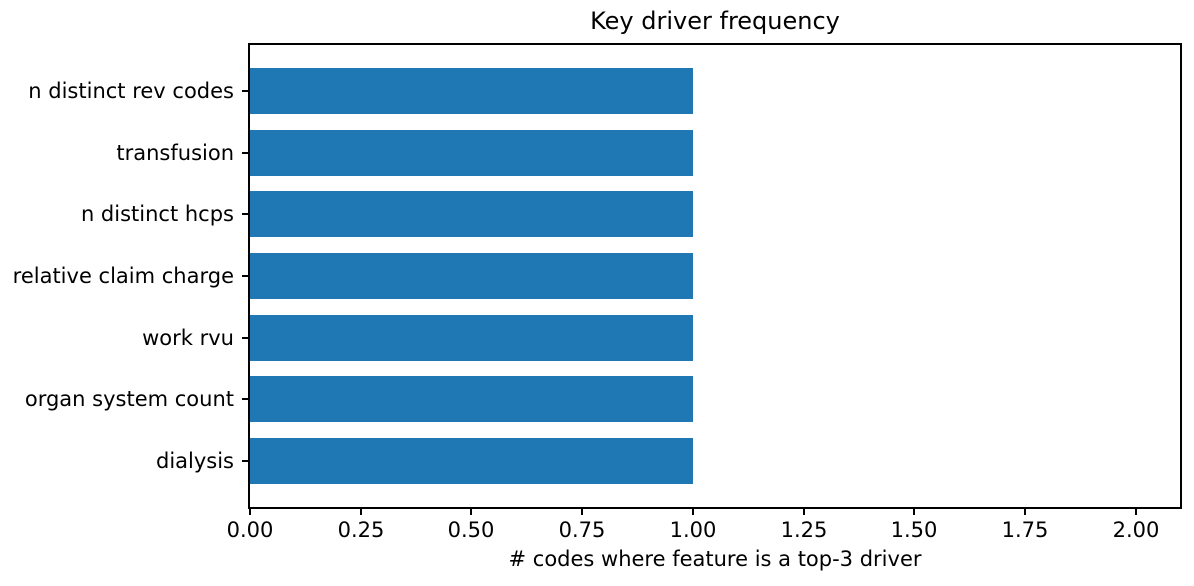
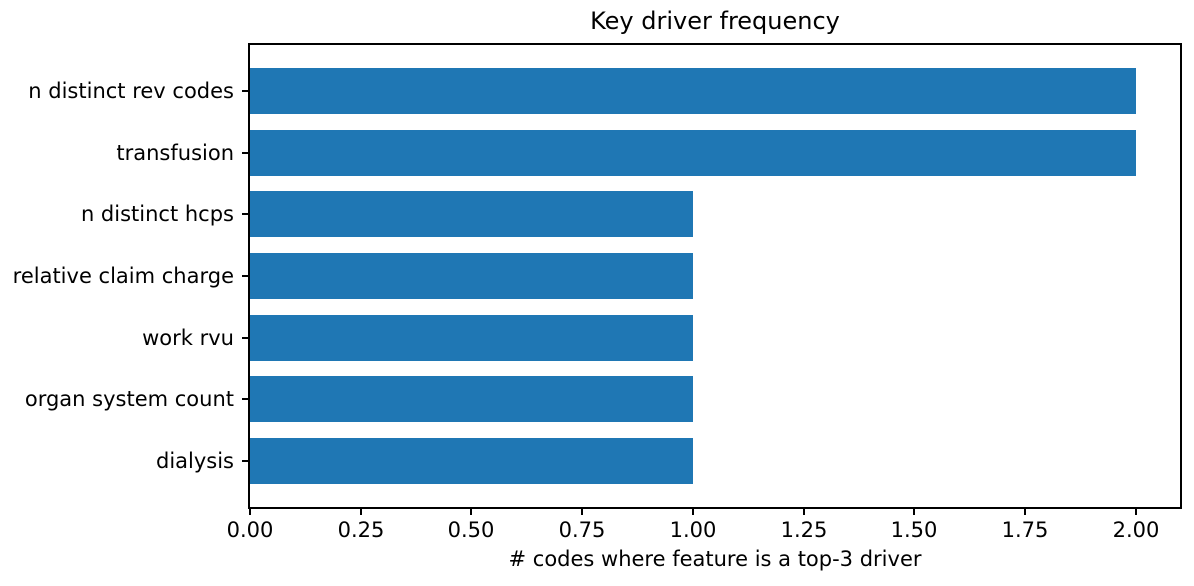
n distinct rev codes: 1 -> 2
transfusion: 1 -> 2
